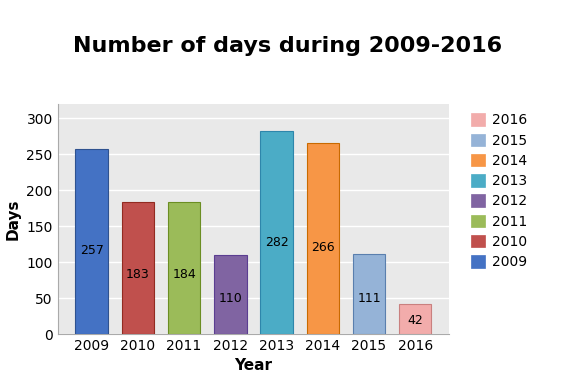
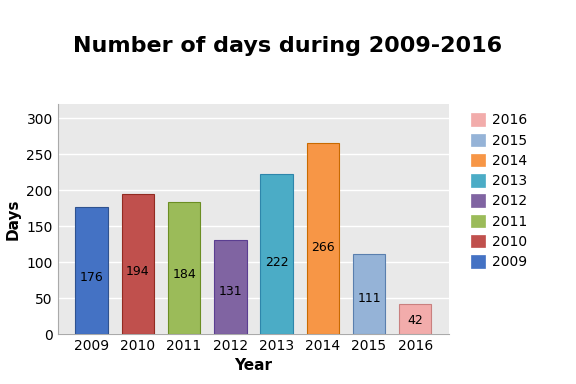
2009: 257 -> 176
2010: 183 -> 194
2012: 110 -> 131
2013: 282 -> 222
